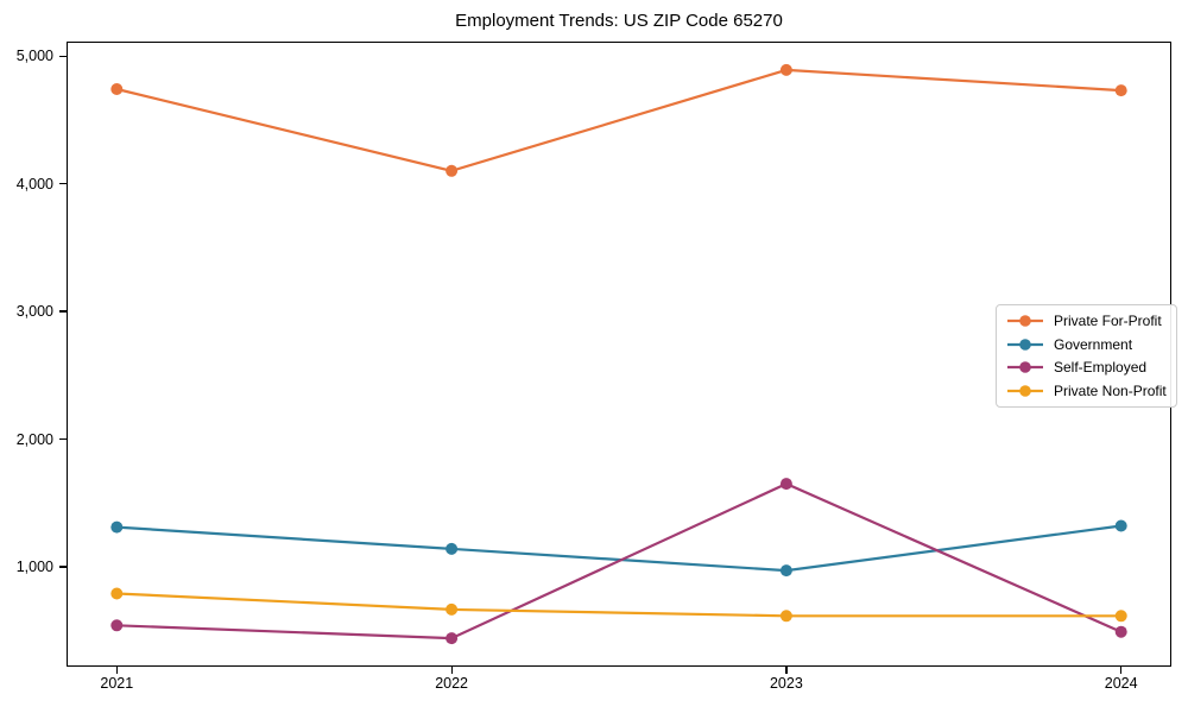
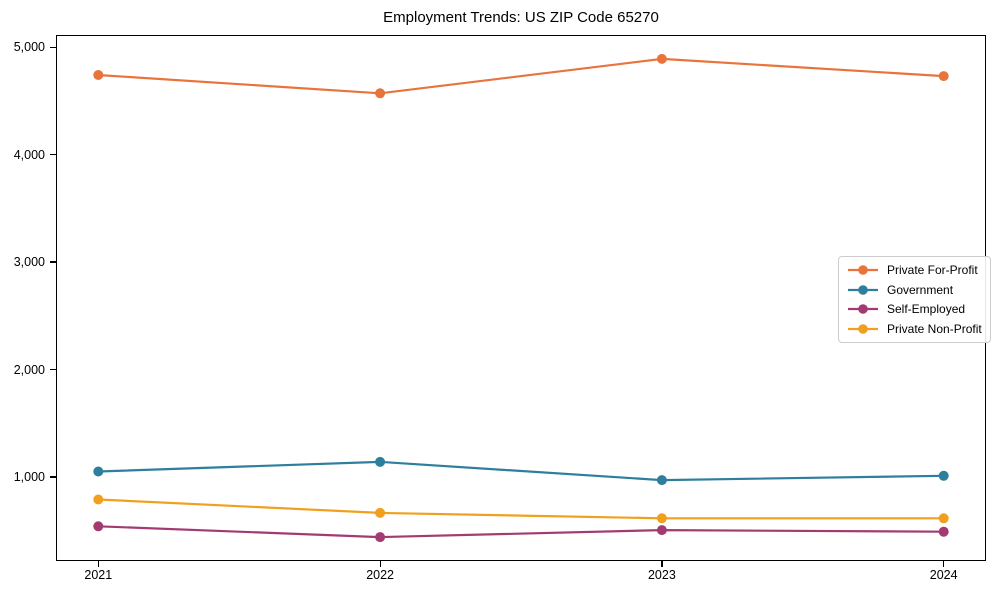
Government/2021: 1310 -> 1050
Private For-Profit/2022: 4100 -> 4570
Self-Employed/2023: 1650 -> 500
Government/2024: 1320 -> 1010
